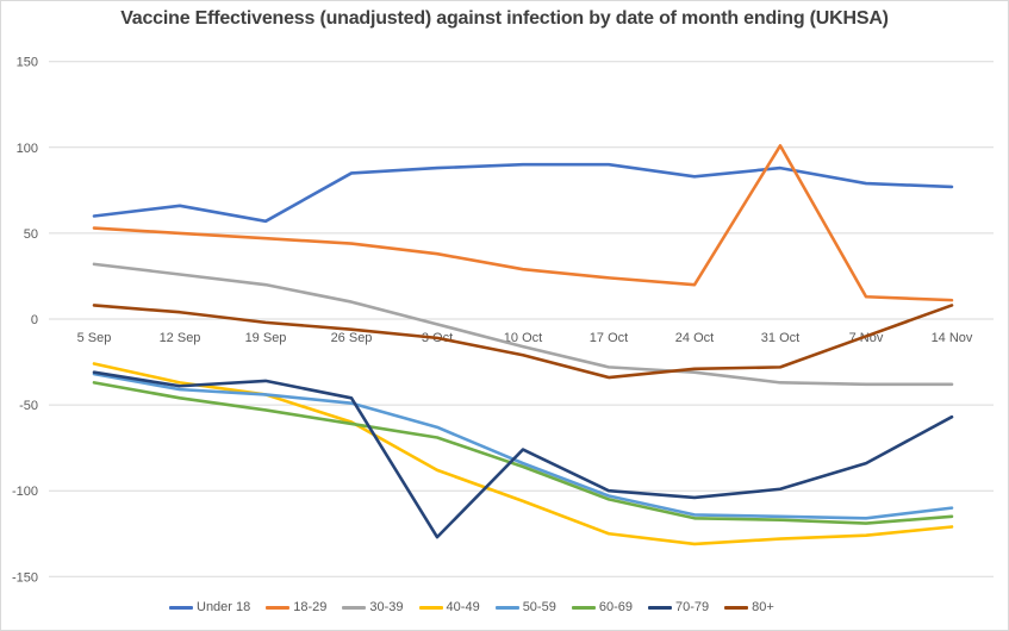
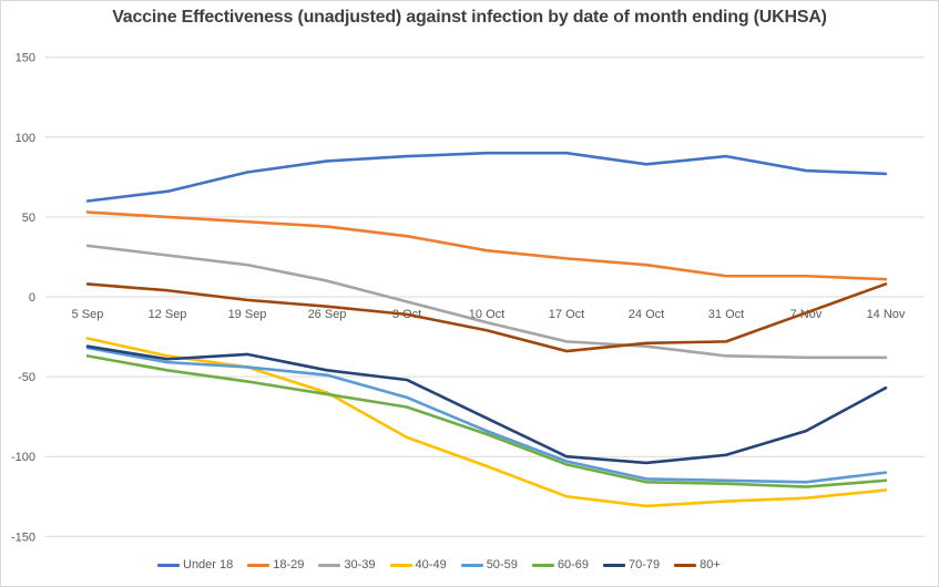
Under 18/19 Sep: 57 -> 78
70-79/3 Oct: -127 -> -52
18-29/31 Oct: 101 -> 13
